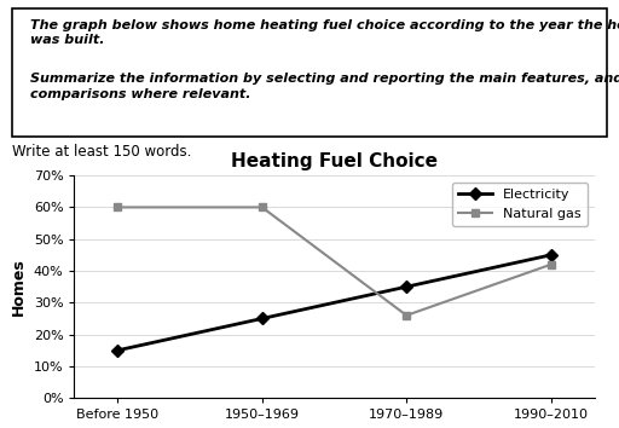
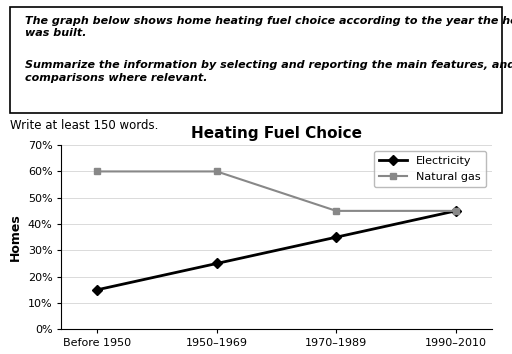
Natural gas/1970–1989: 26% -> 45%
Natural gas/1990–2010: 42% -> 45%
